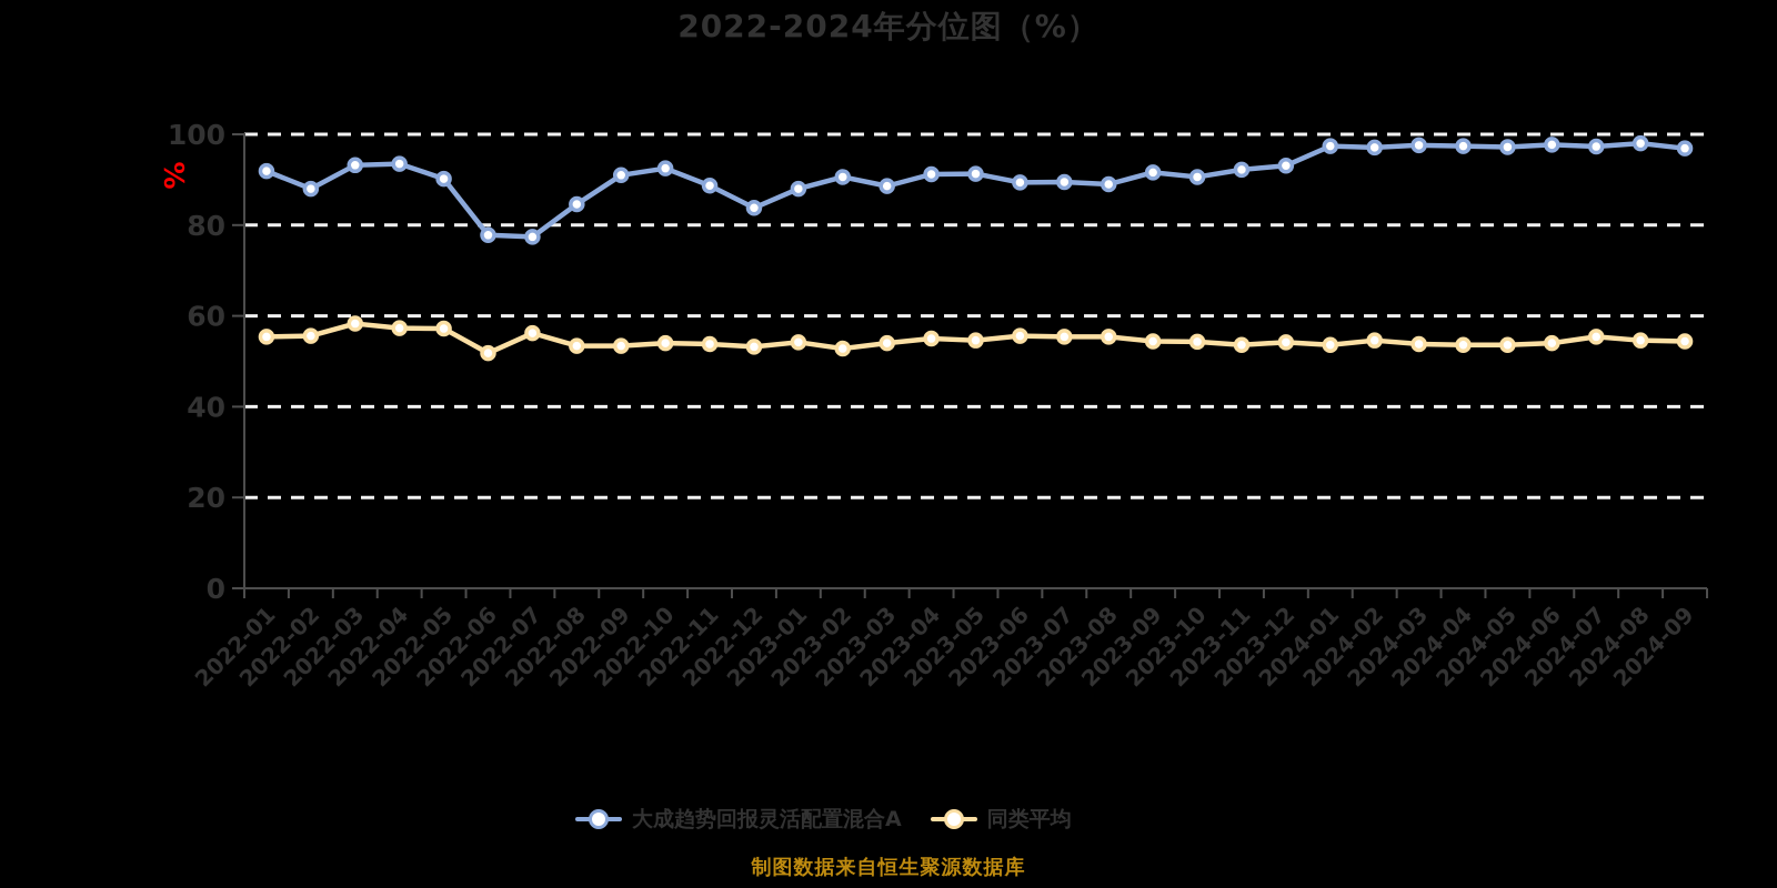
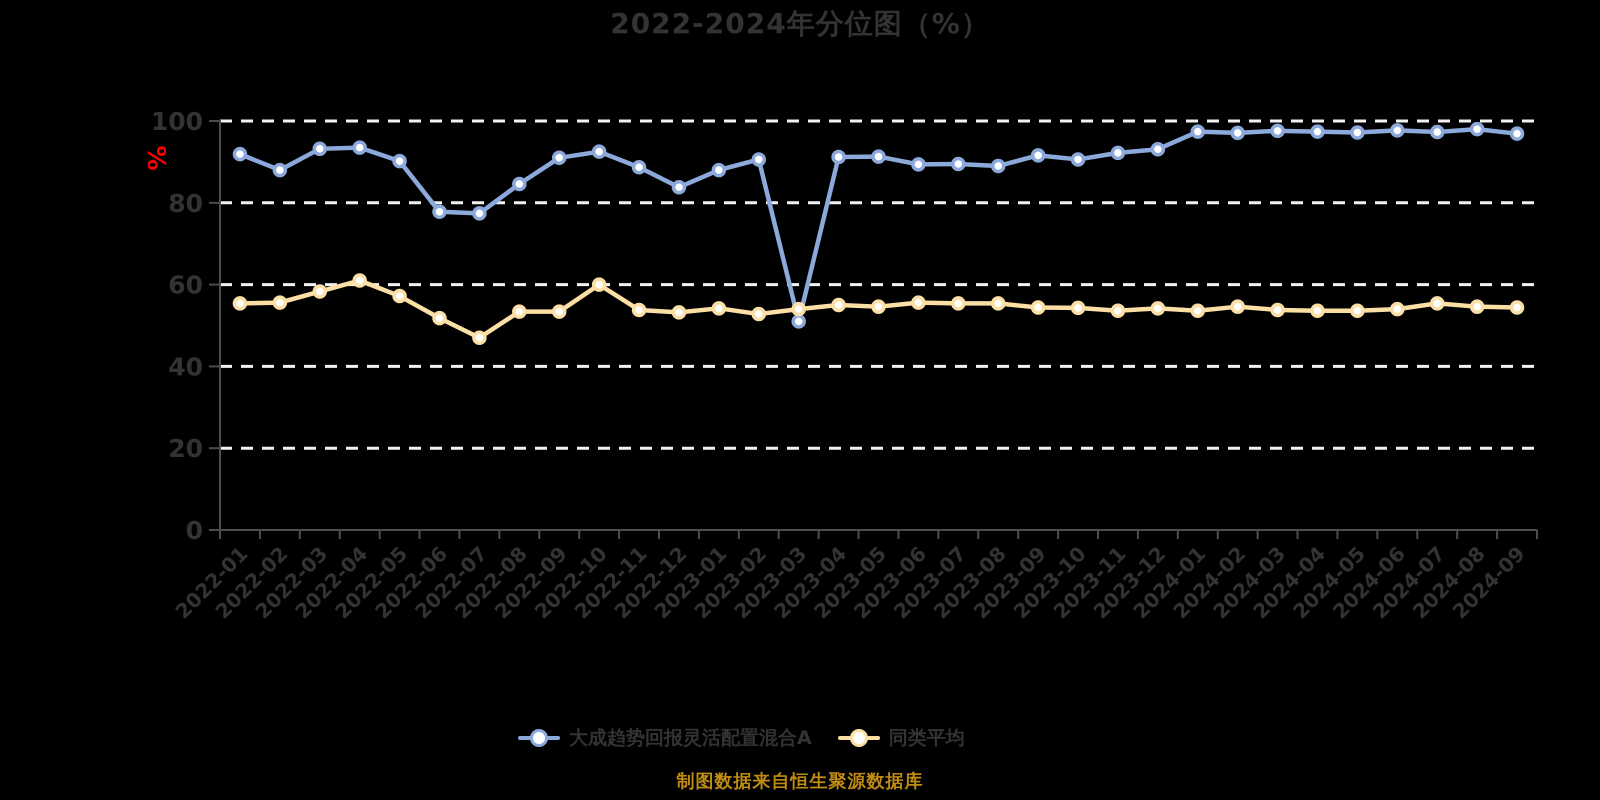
同类平均/2022-04: 57 -> 61
同类平均/2022-07: 56 -> 47
同类平均/2022-10: 54 -> 60
大成趋势回报灵活配置混合A/2023-03: 89 -> 51
